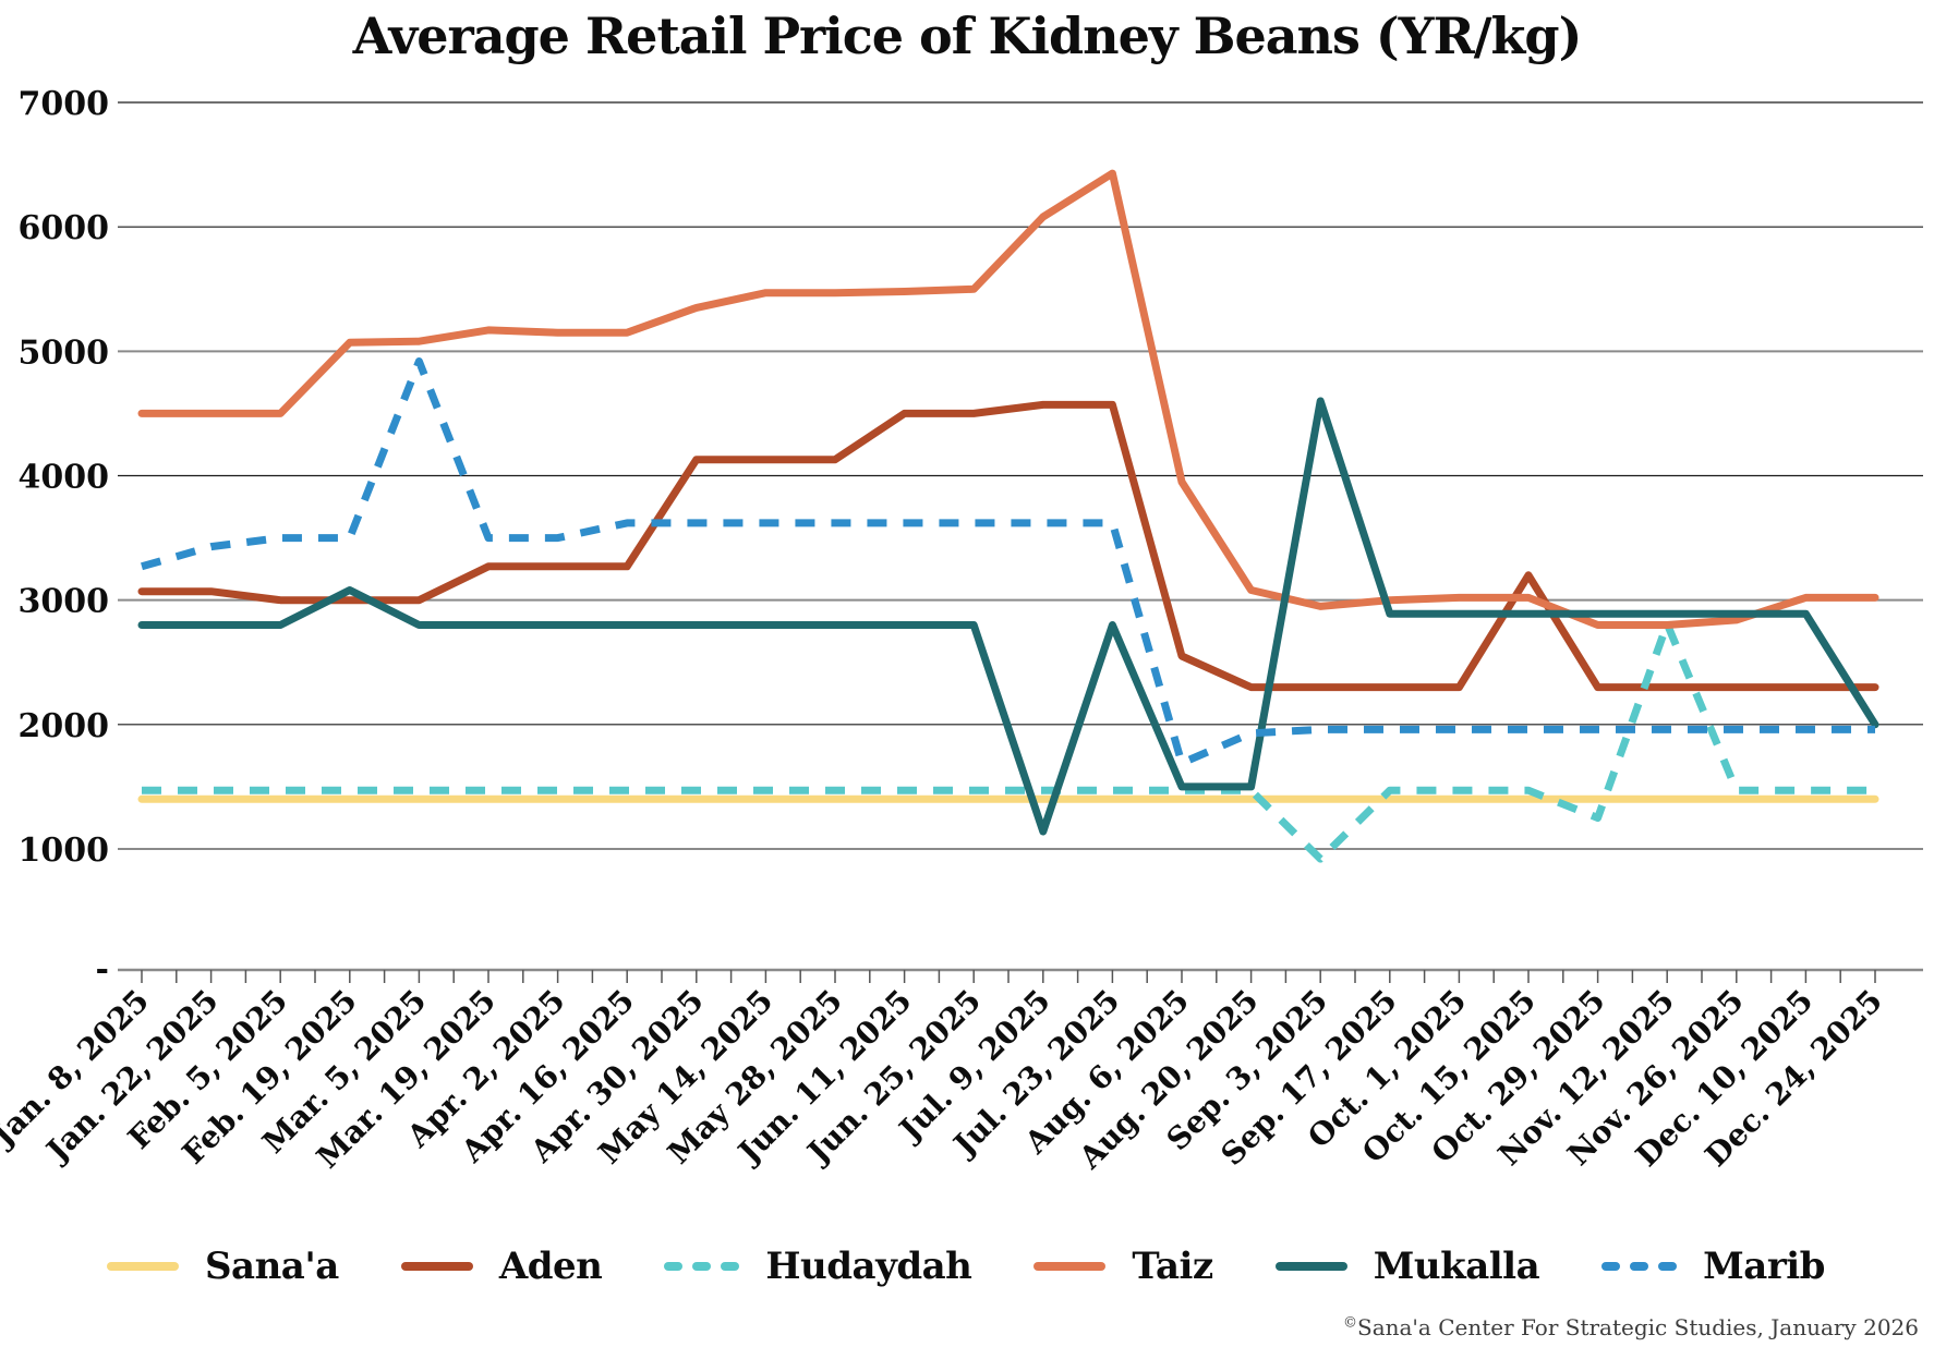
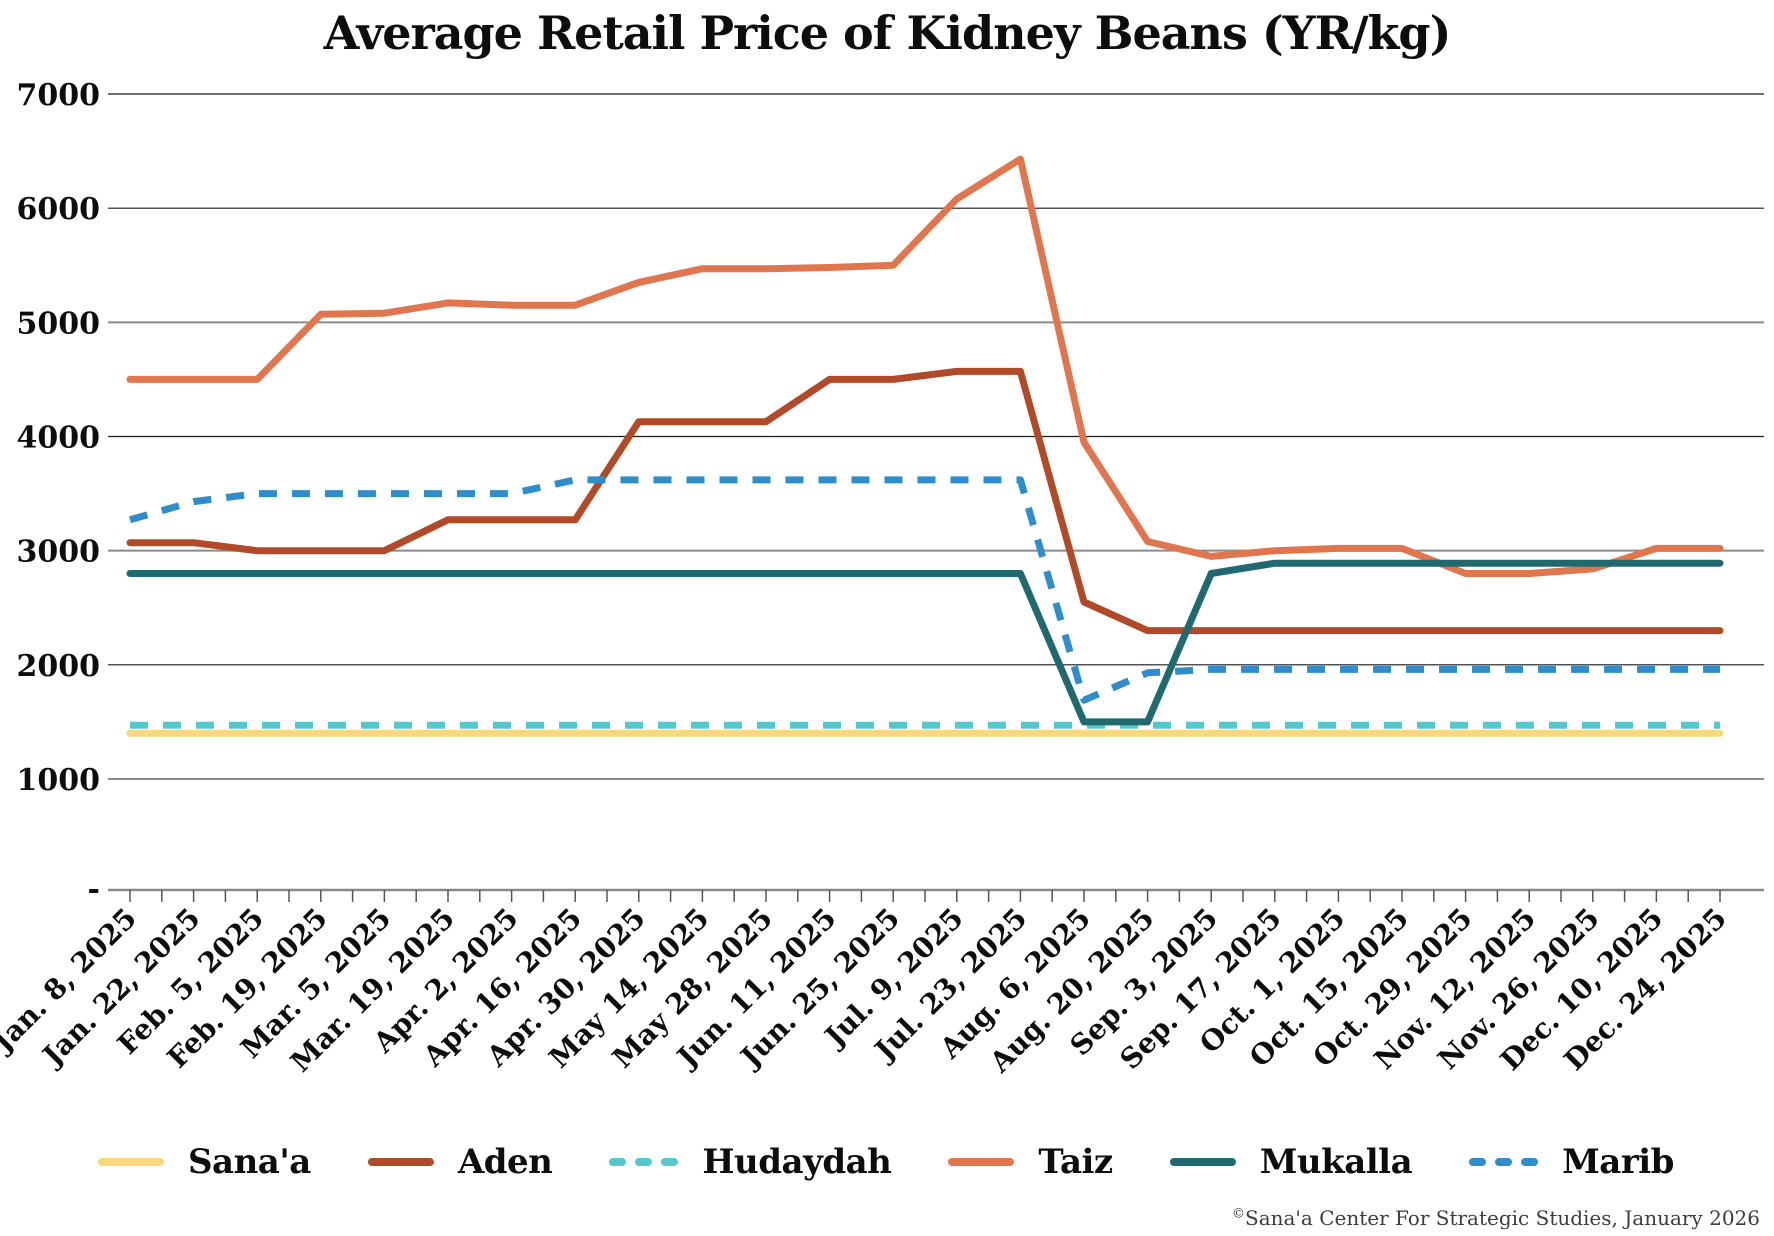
Mukalla/Feb. 19, 2025: 3080 -> 2800
Marib/Mar. 5, 2025: 4920 -> 3500
Mukalla/Jul. 9, 2025: 1140 -> 2800
Hudaydah/Sep. 3, 2025: 920 -> 1470
Mukalla/Sep. 3, 2025: 4600 -> 2800
Aden/Oct. 15, 2025: 3200 -> 2300
Hudaydah/Oct. 29, 2025: 1250 -> 1470
Hudaydah/Nov. 12, 2025: 2810 -> 1470
Mukalla/Dec. 24, 2025: 2000 -> 2890
